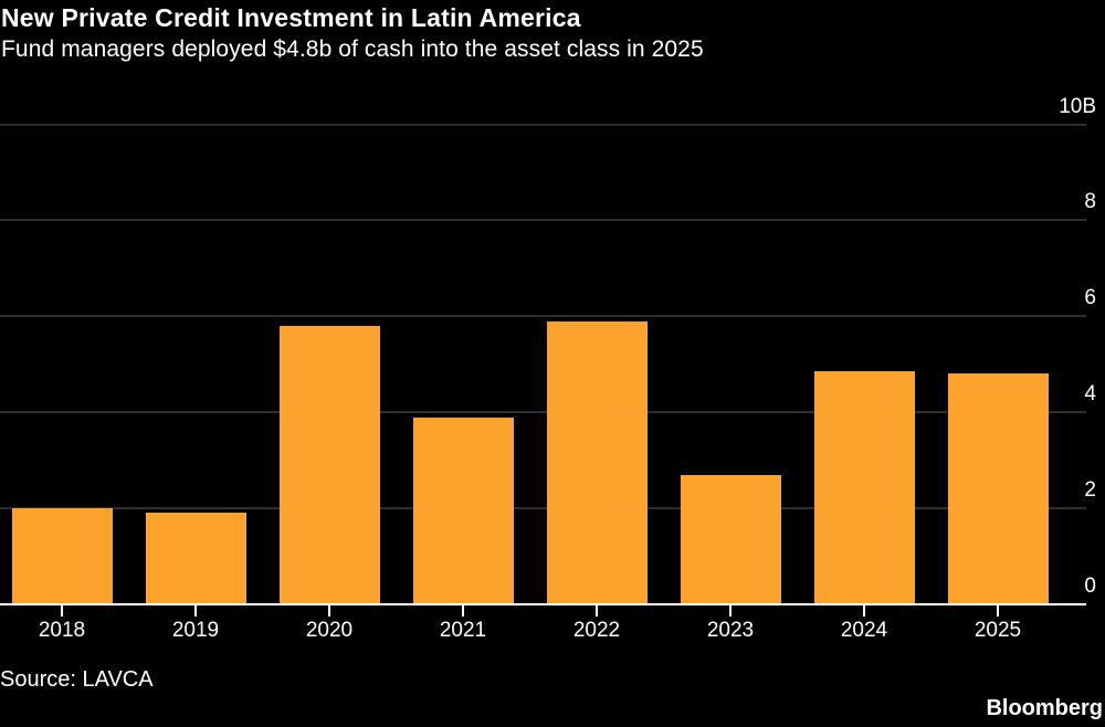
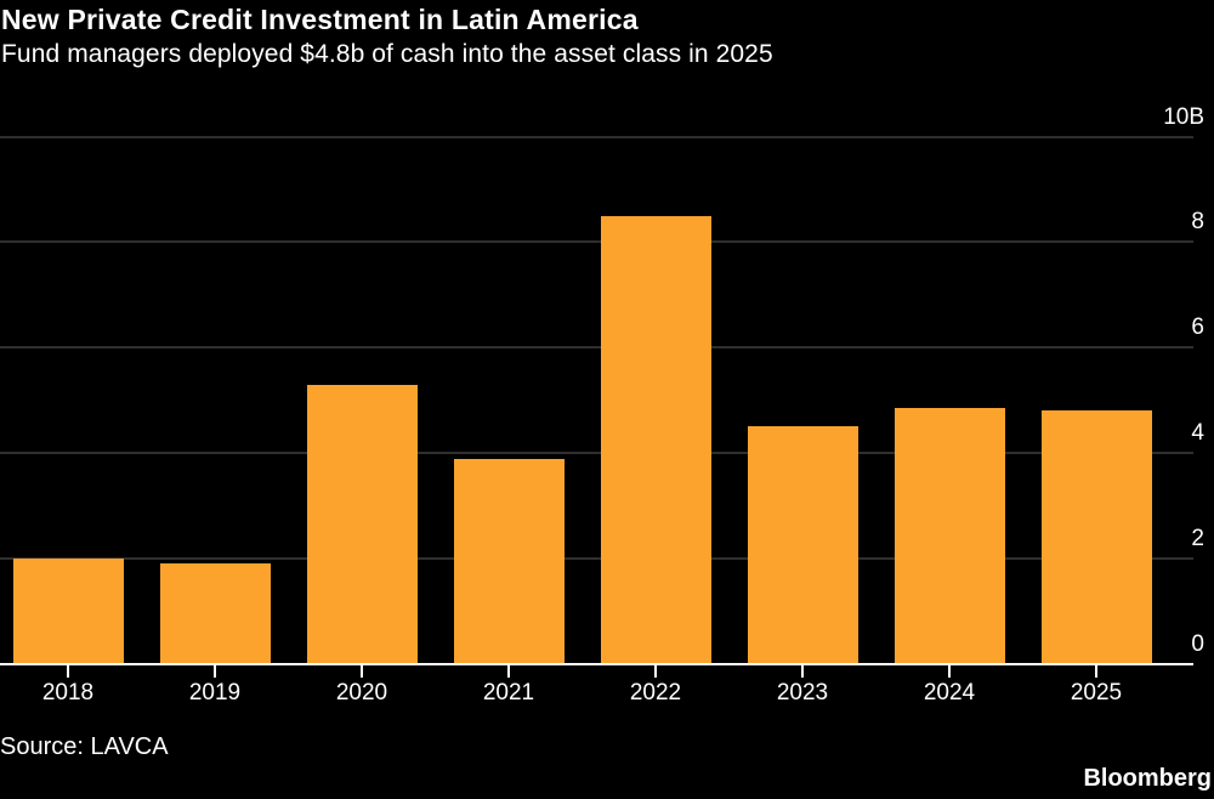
2020: 5.8B -> 5.3B
2022: 5.9B -> 8.5B
2023: 2.7B -> 4.5B
